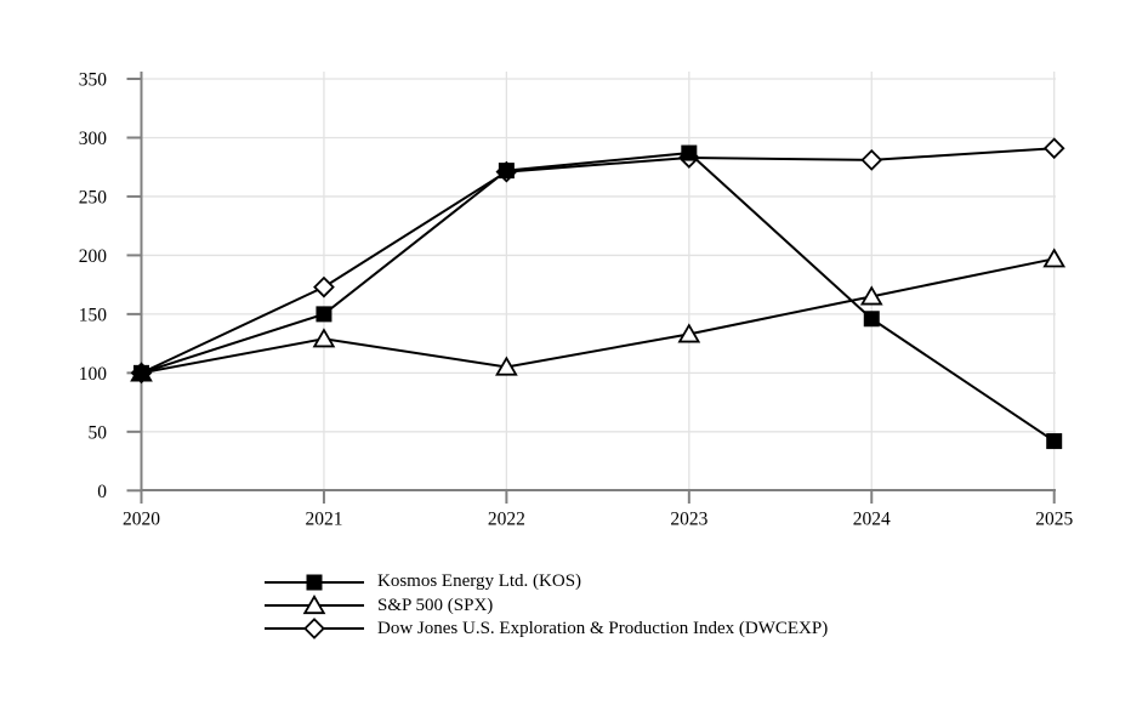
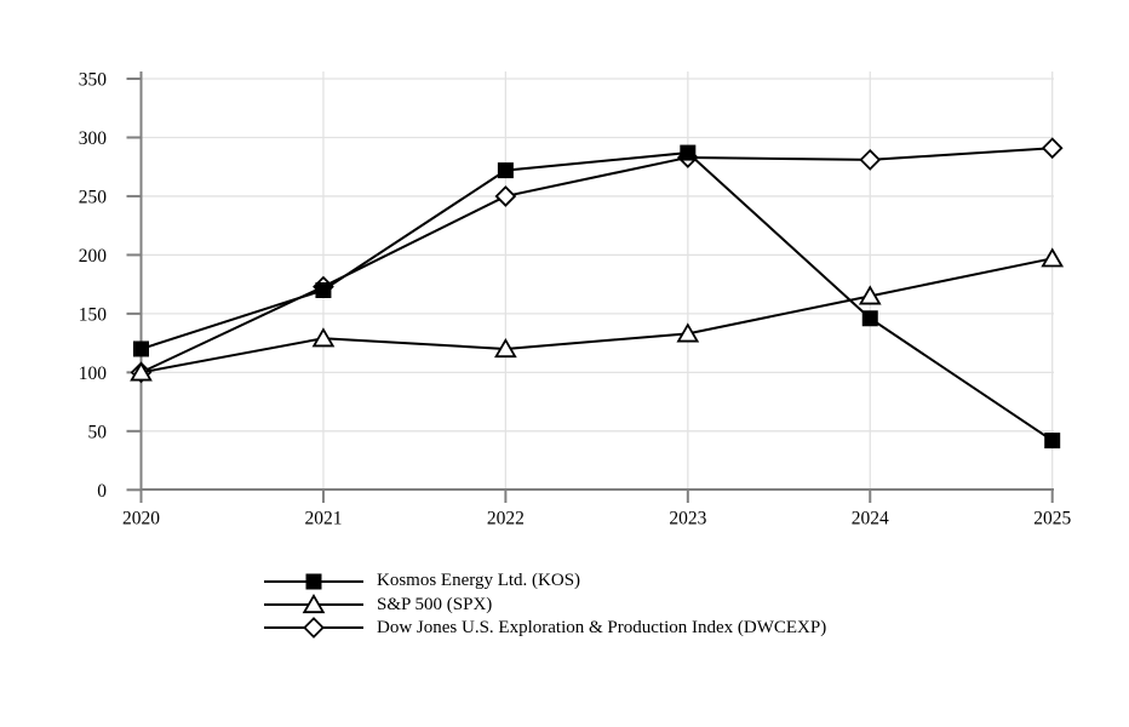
Kosmos Energy Ltd. (KOS)/2020: 100 -> 120
Kosmos Energy Ltd. (KOS)/2021: 150 -> 170
S&P 500 (SPX)/2022: 100 -> 120
Dow Jones U.S. Exploration & Production Index (DWCEXP)/2022: 270 -> 250
